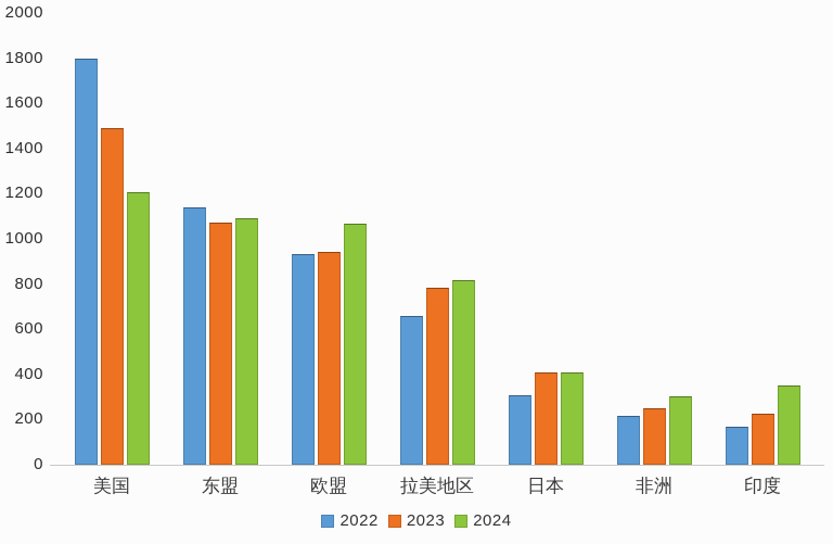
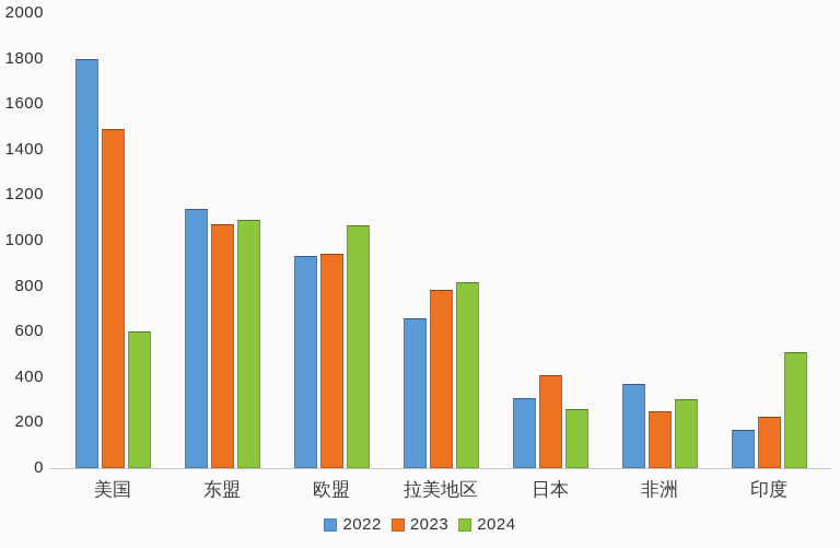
2024/美国: 1200 -> 600
2024/日本: 410 -> 260
2022/非洲: 220 -> 370
2024/印度: 350 -> 510
